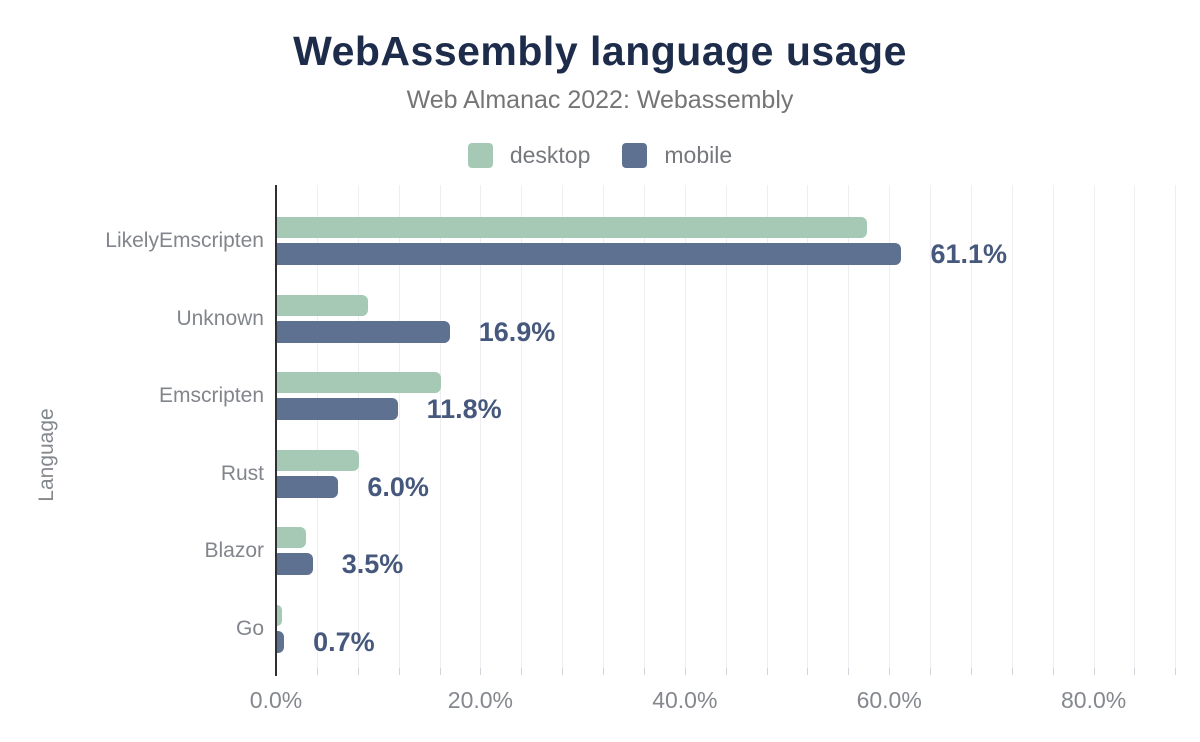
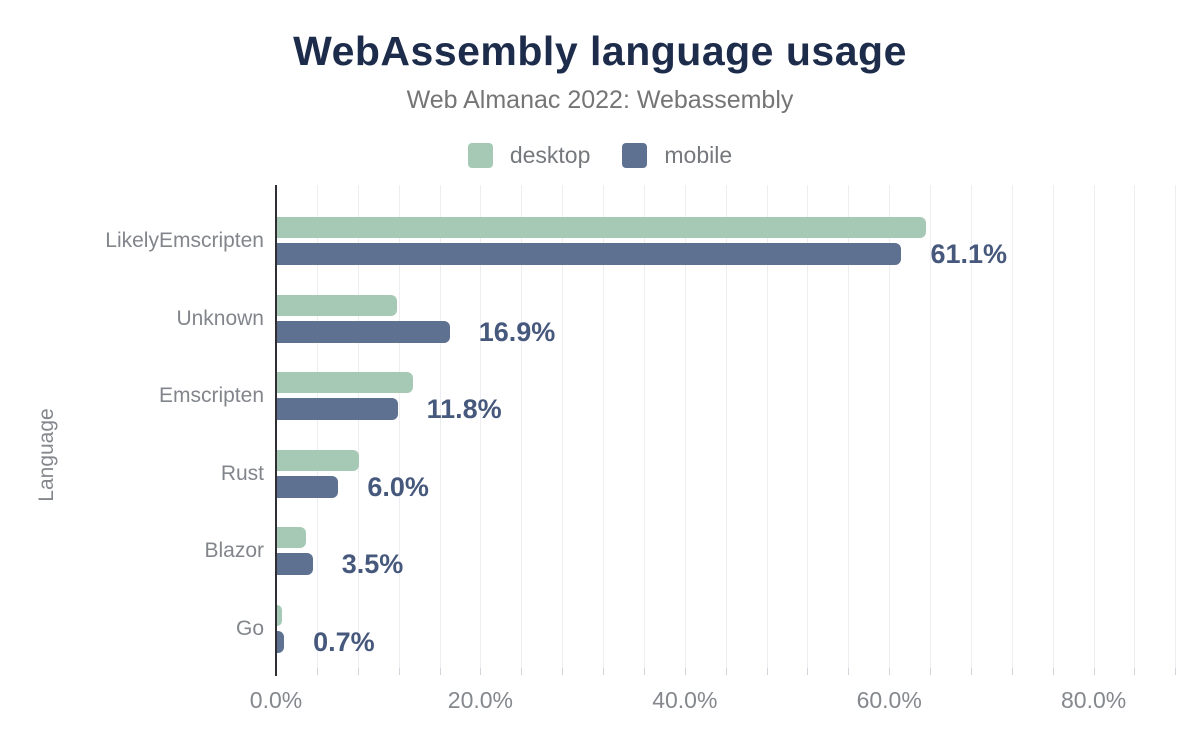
desktop/LikelyEmscripten: 57.7% -> 63.5%
desktop/Unknown: 8.9% -> 11.7%
desktop/Emscripten: 16.0% -> 13.3%
